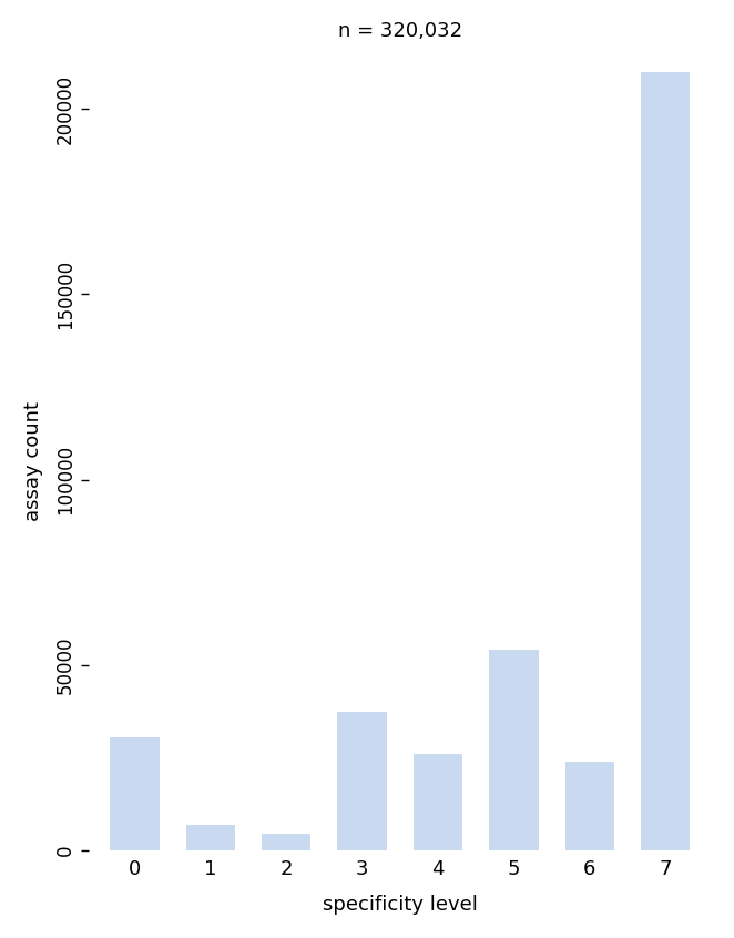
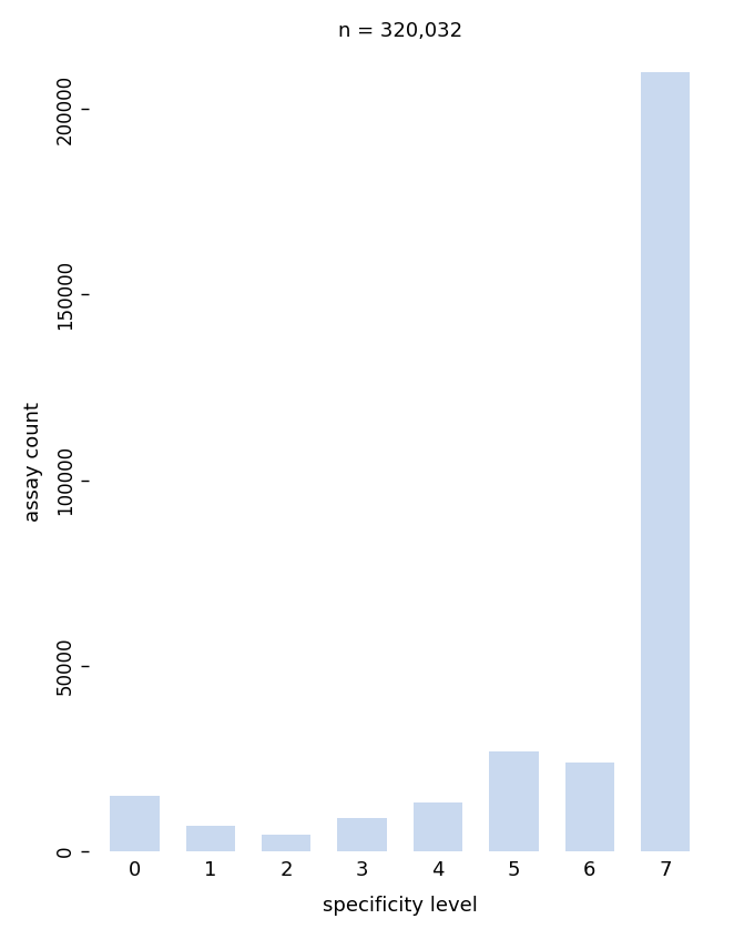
0: 30500 -> 15000
3: 37500 -> 9000
4: 26000 -> 13000
5: 54000 -> 27000
